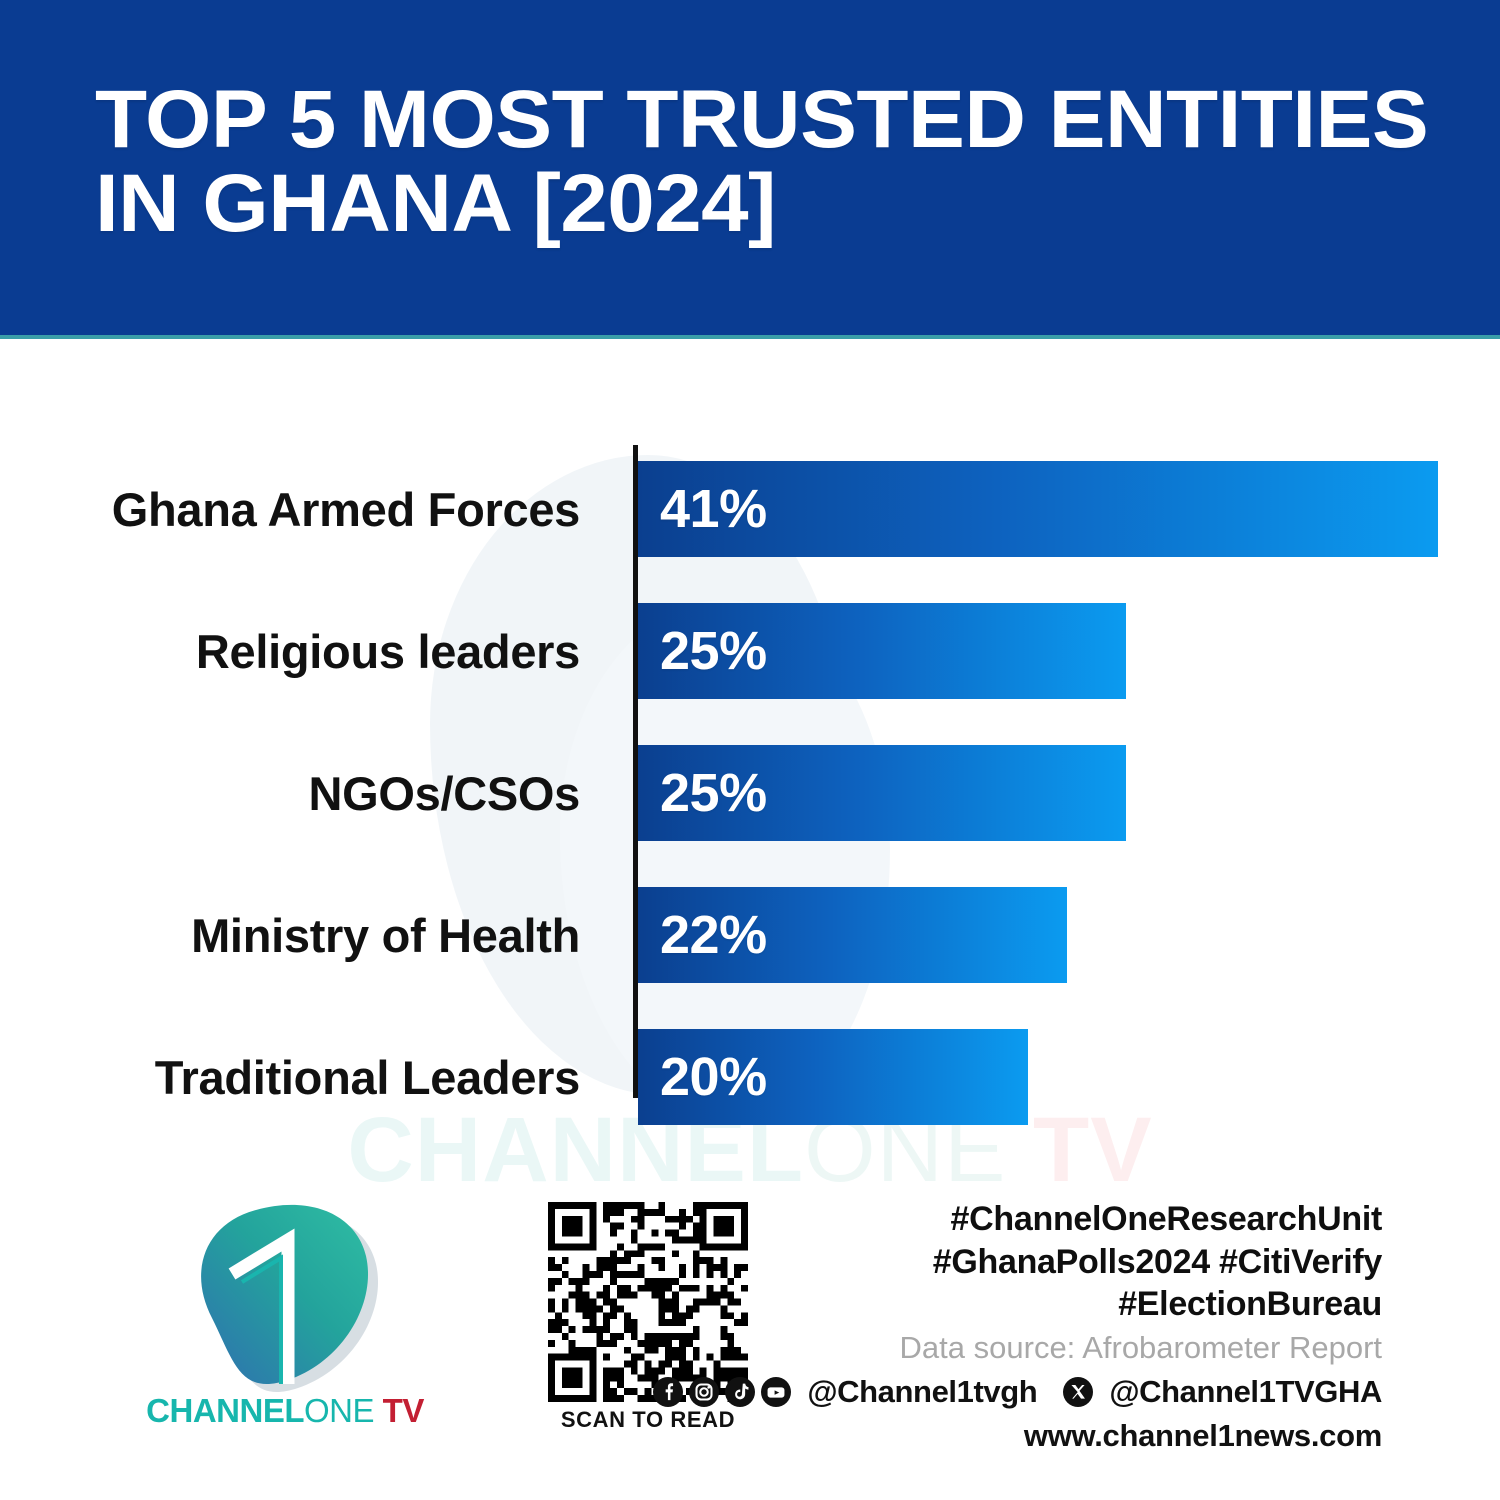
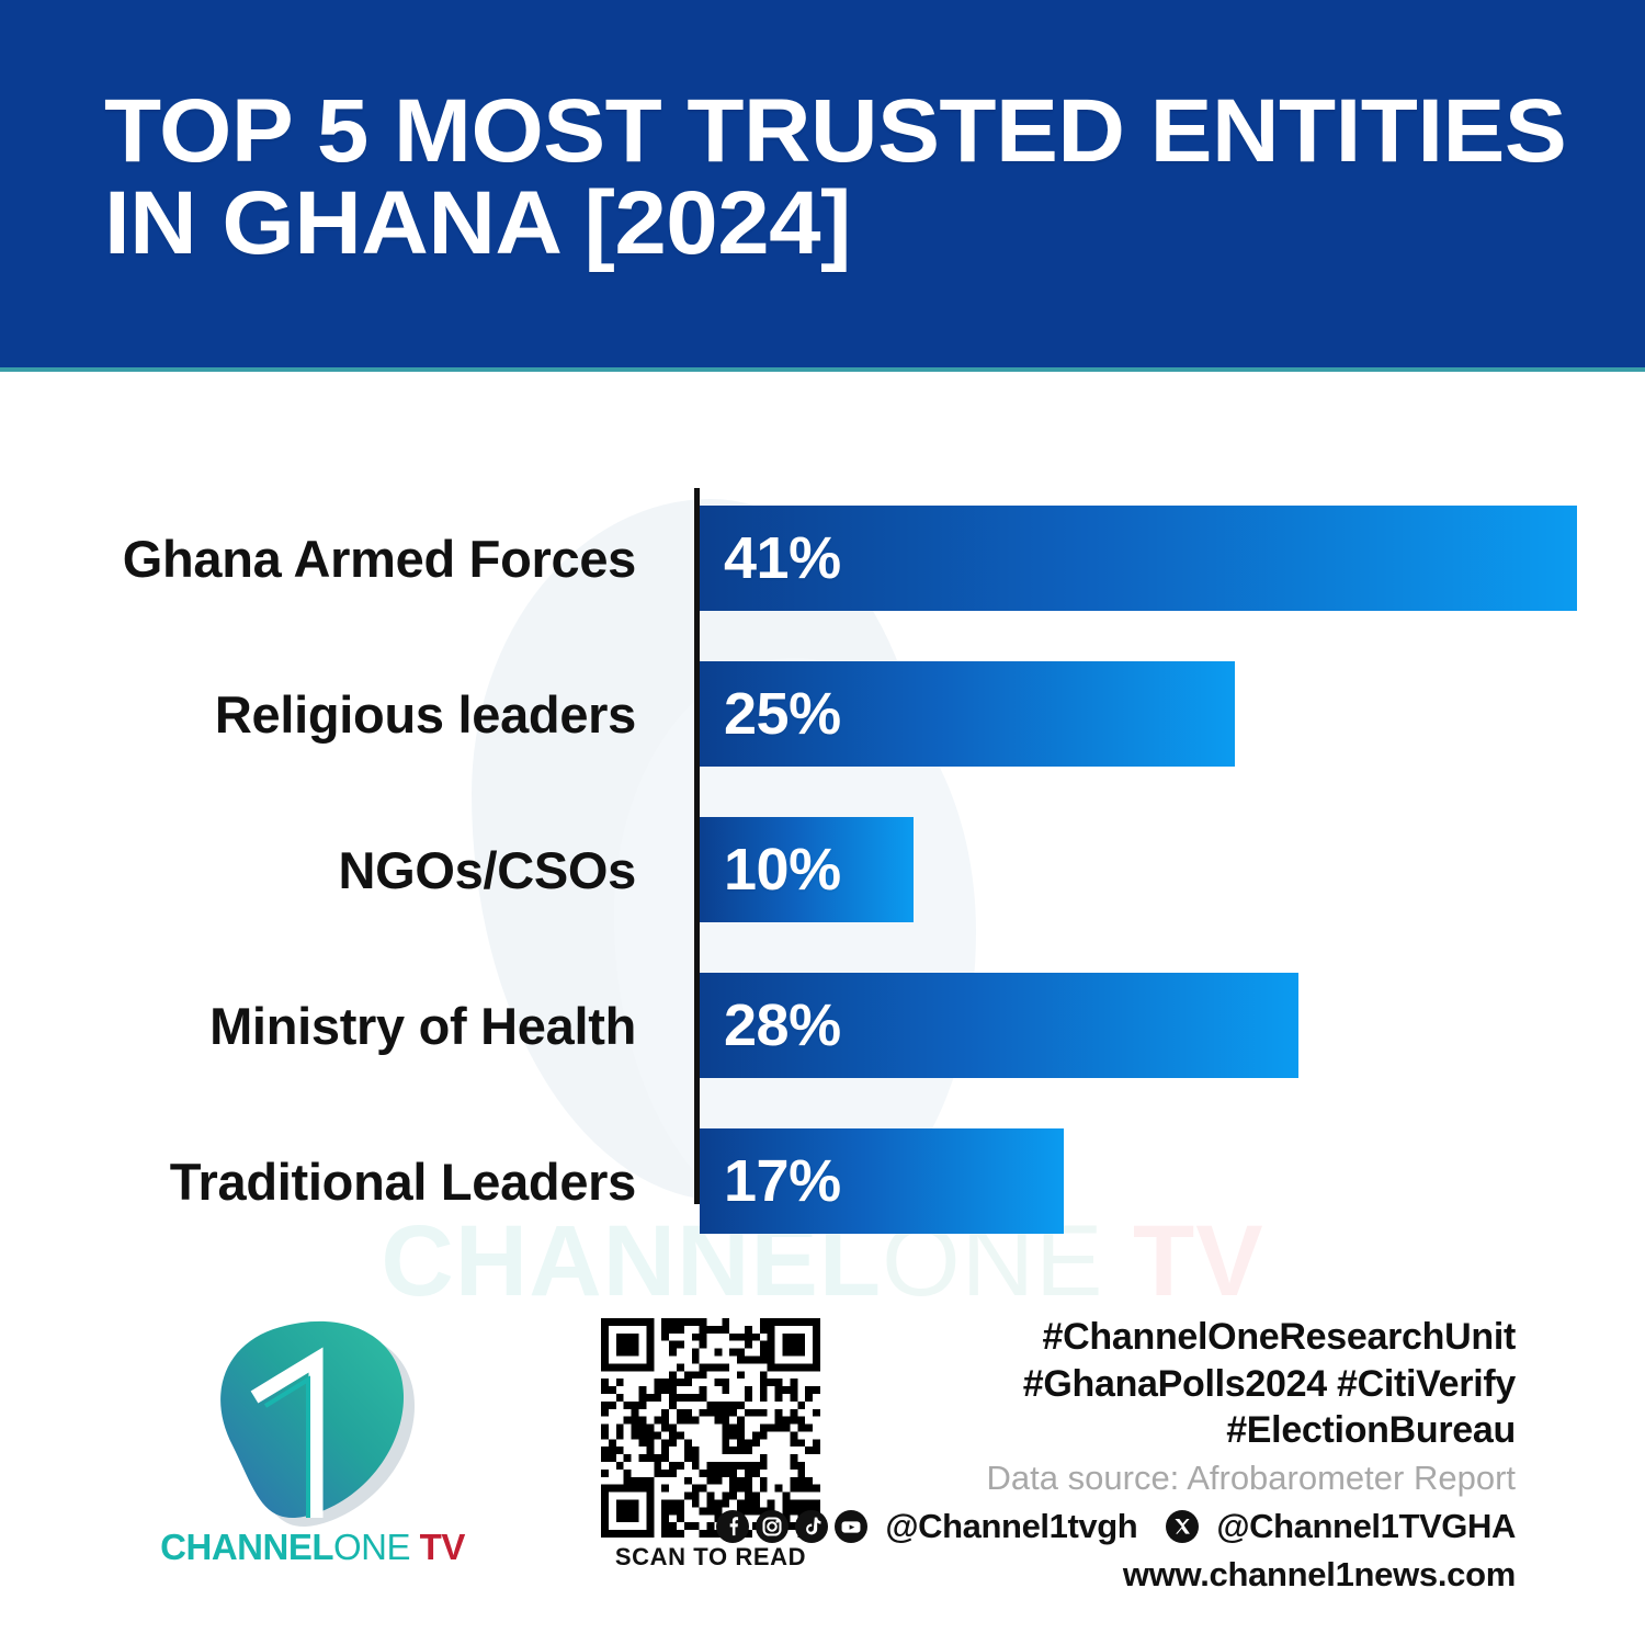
NGOs/CSOs: 25% -> 10%
Ministry of Health: 22% -> 28%
Traditional Leaders: 20% -> 17%
